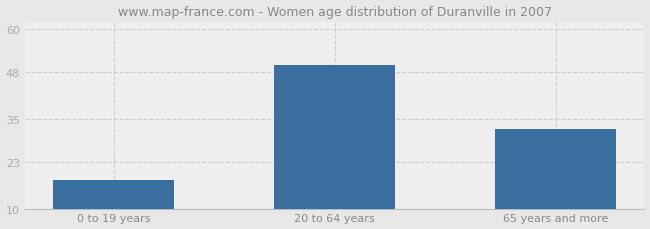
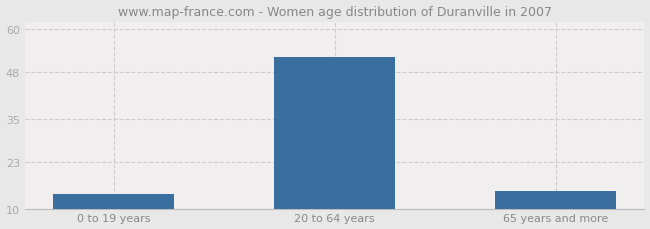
0 to 19 years: 18 -> 14
20 to 64 years: 50 -> 52
65 years and more: 32 -> 15
